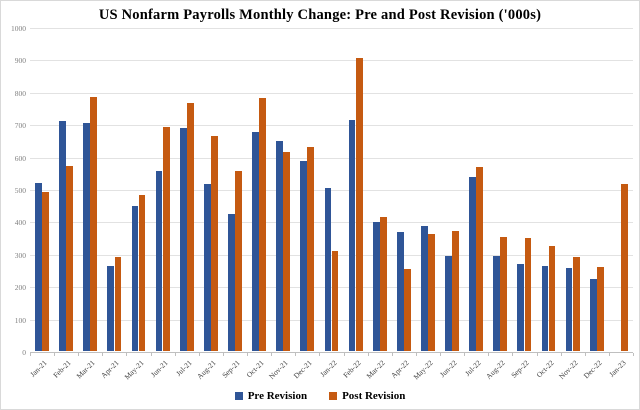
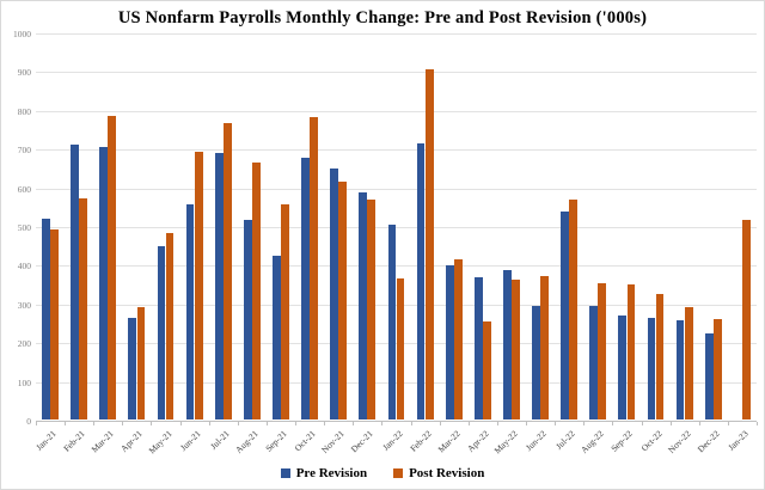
Post Revision/Dec-21: 630 -> 570
Post Revision/Jan-22: 310 -> 360
